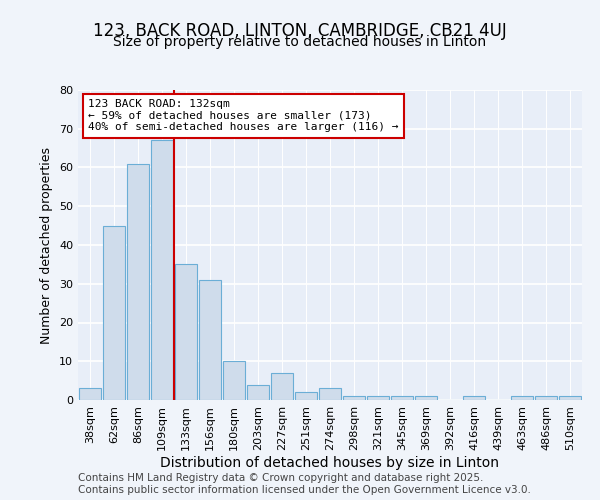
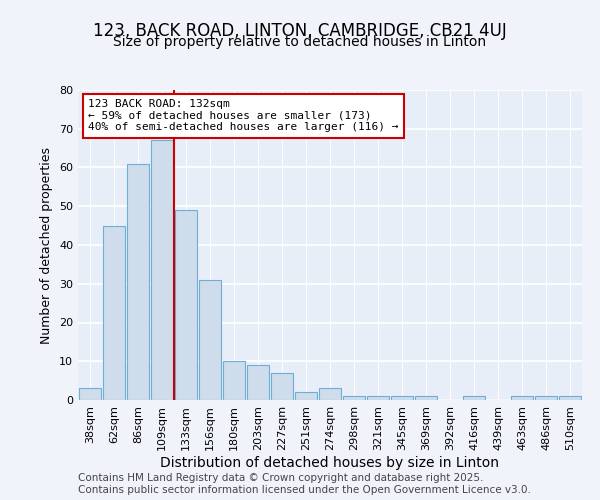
133sqm: 35 -> 49
203sqm: 4 -> 9
